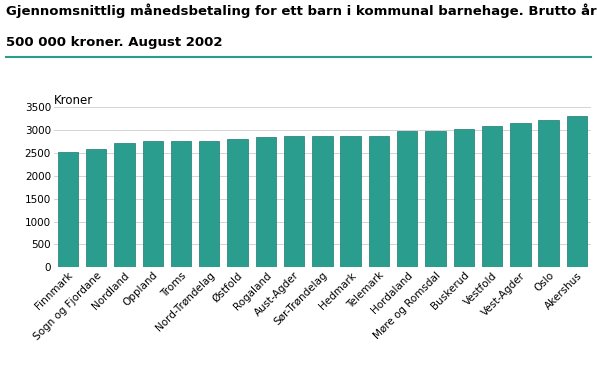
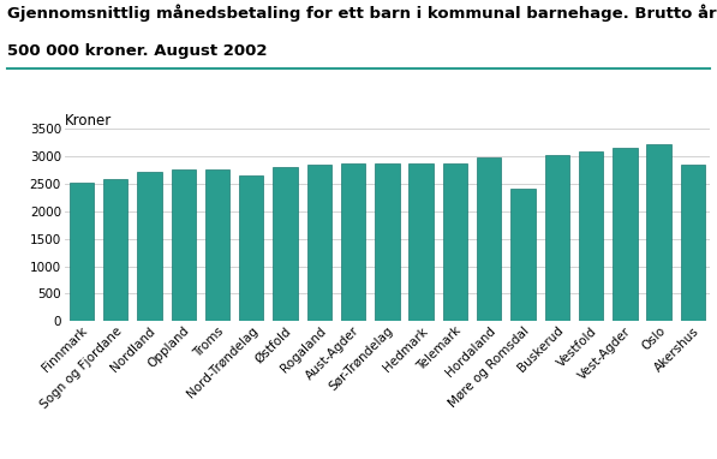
Nord-Trøndelag: 2760 -> 2650
Møre og Romsdal: 2980 -> 2400
Akershus: 3300 -> 2850
